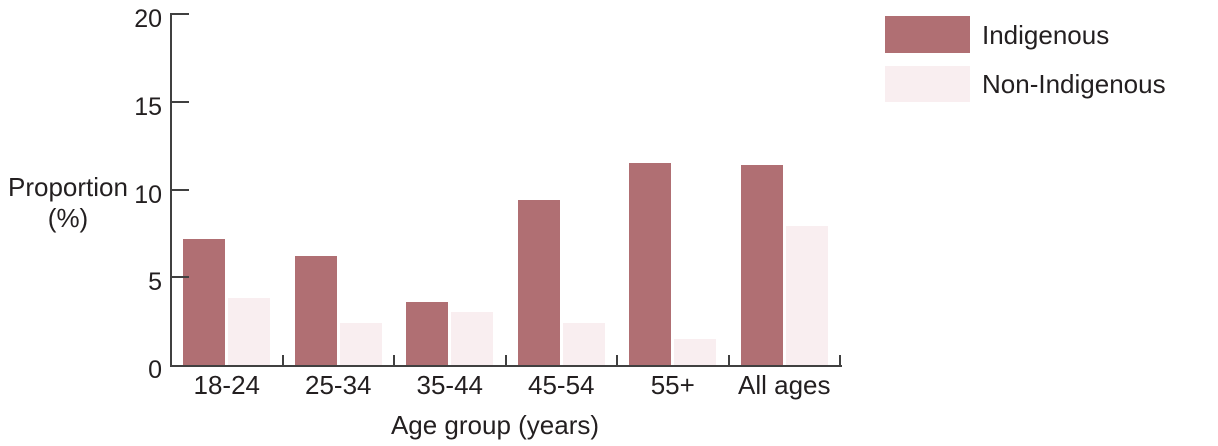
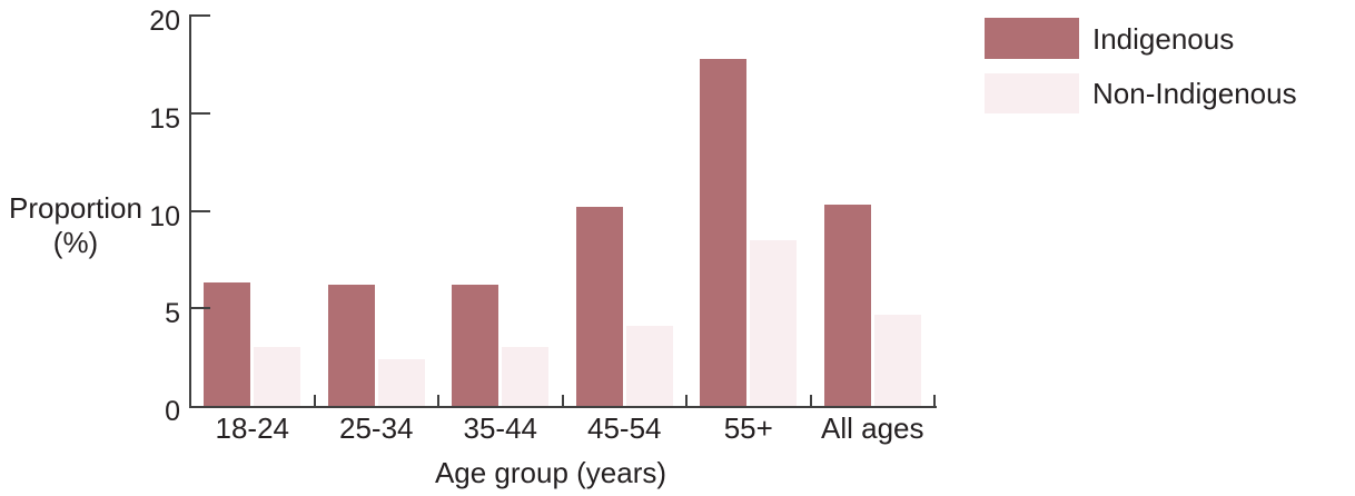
Indigenous/18-24: 7.2 -> 6.3
Non-Indigenous/18-24: 3.8 -> 3.0
Indigenous/35-44: 3.6 -> 6.2
Indigenous/45-54: 9.4 -> 10.2
Non-Indigenous/45-54: 2.4 -> 4.1
Indigenous/55+: 11.5 -> 17.8
Non-Indigenous/55+: 1.5 -> 8.5
Indigenous/All ages: 11.4 -> 10.3
Non-Indigenous/All ages: 7.9 -> 4.7
